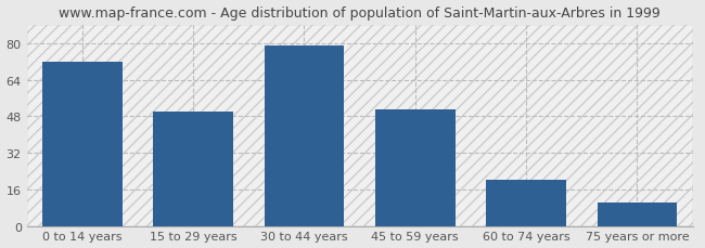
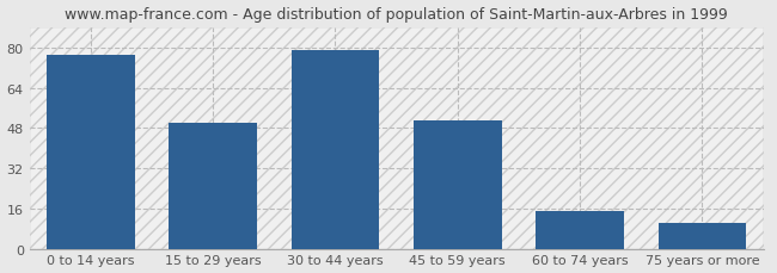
0 to 14 years: 72 -> 77
60 to 74 years: 20 -> 15
